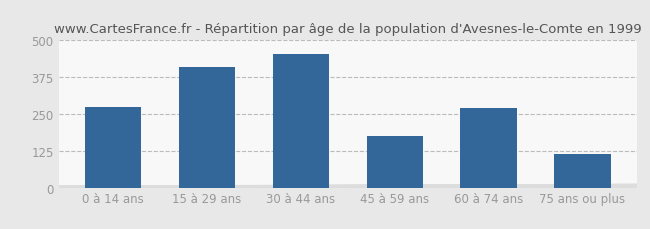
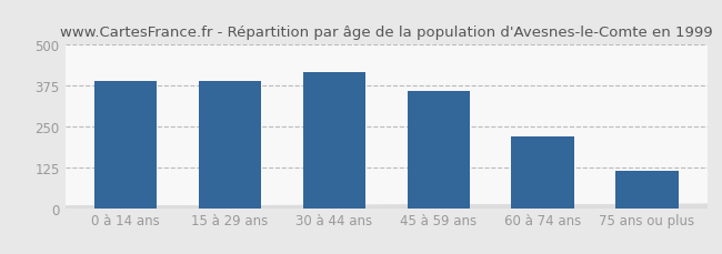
0 à 14 ans: 275 -> 388
15 à 29 ans: 410 -> 390
30 à 44 ans: 455 -> 418
45 à 59 ans: 175 -> 358
60 à 74 ans: 270 -> 220
